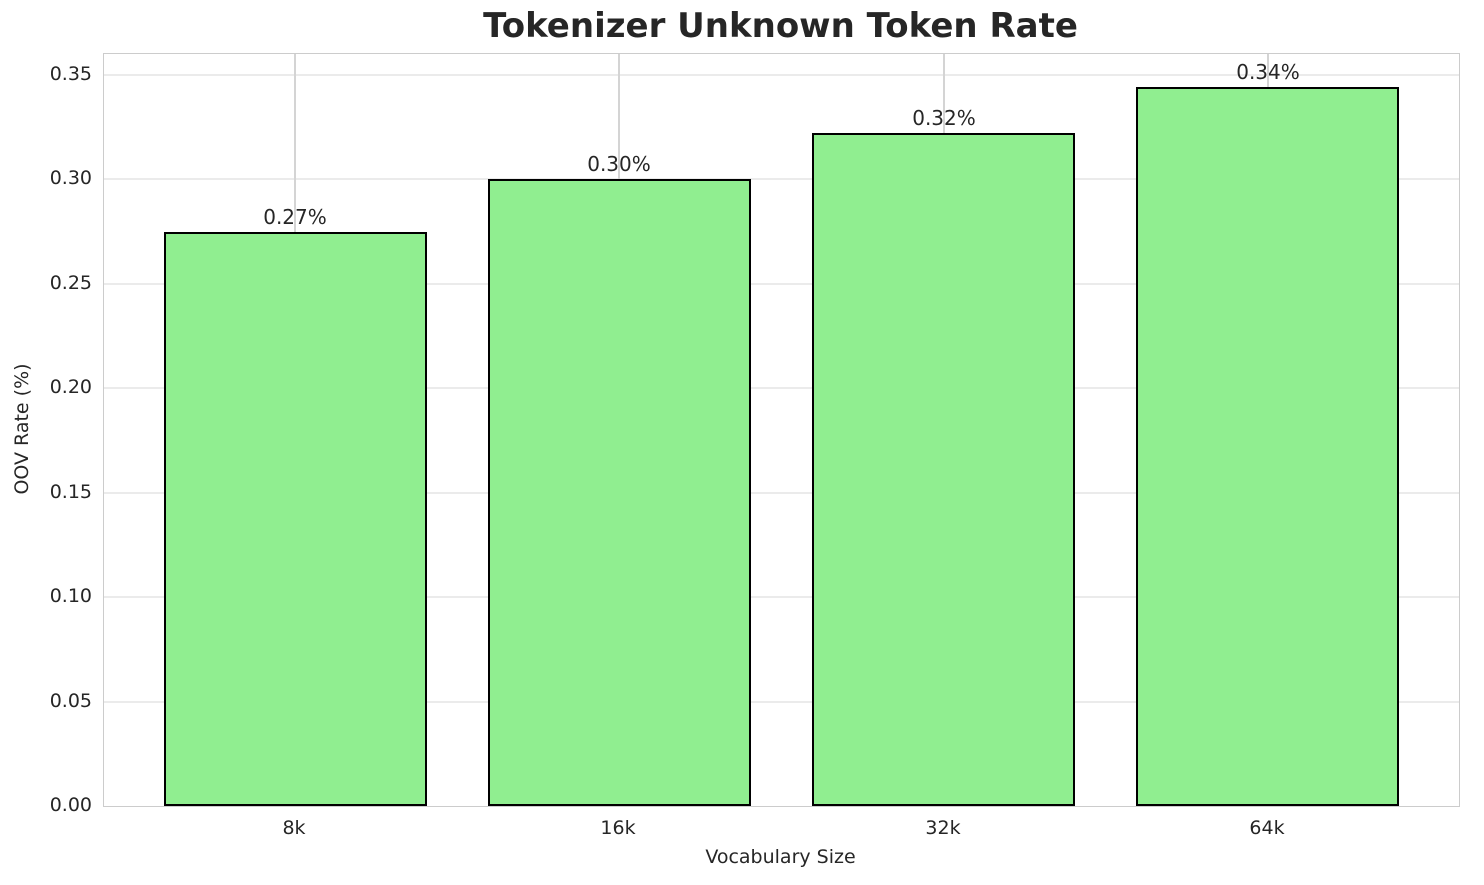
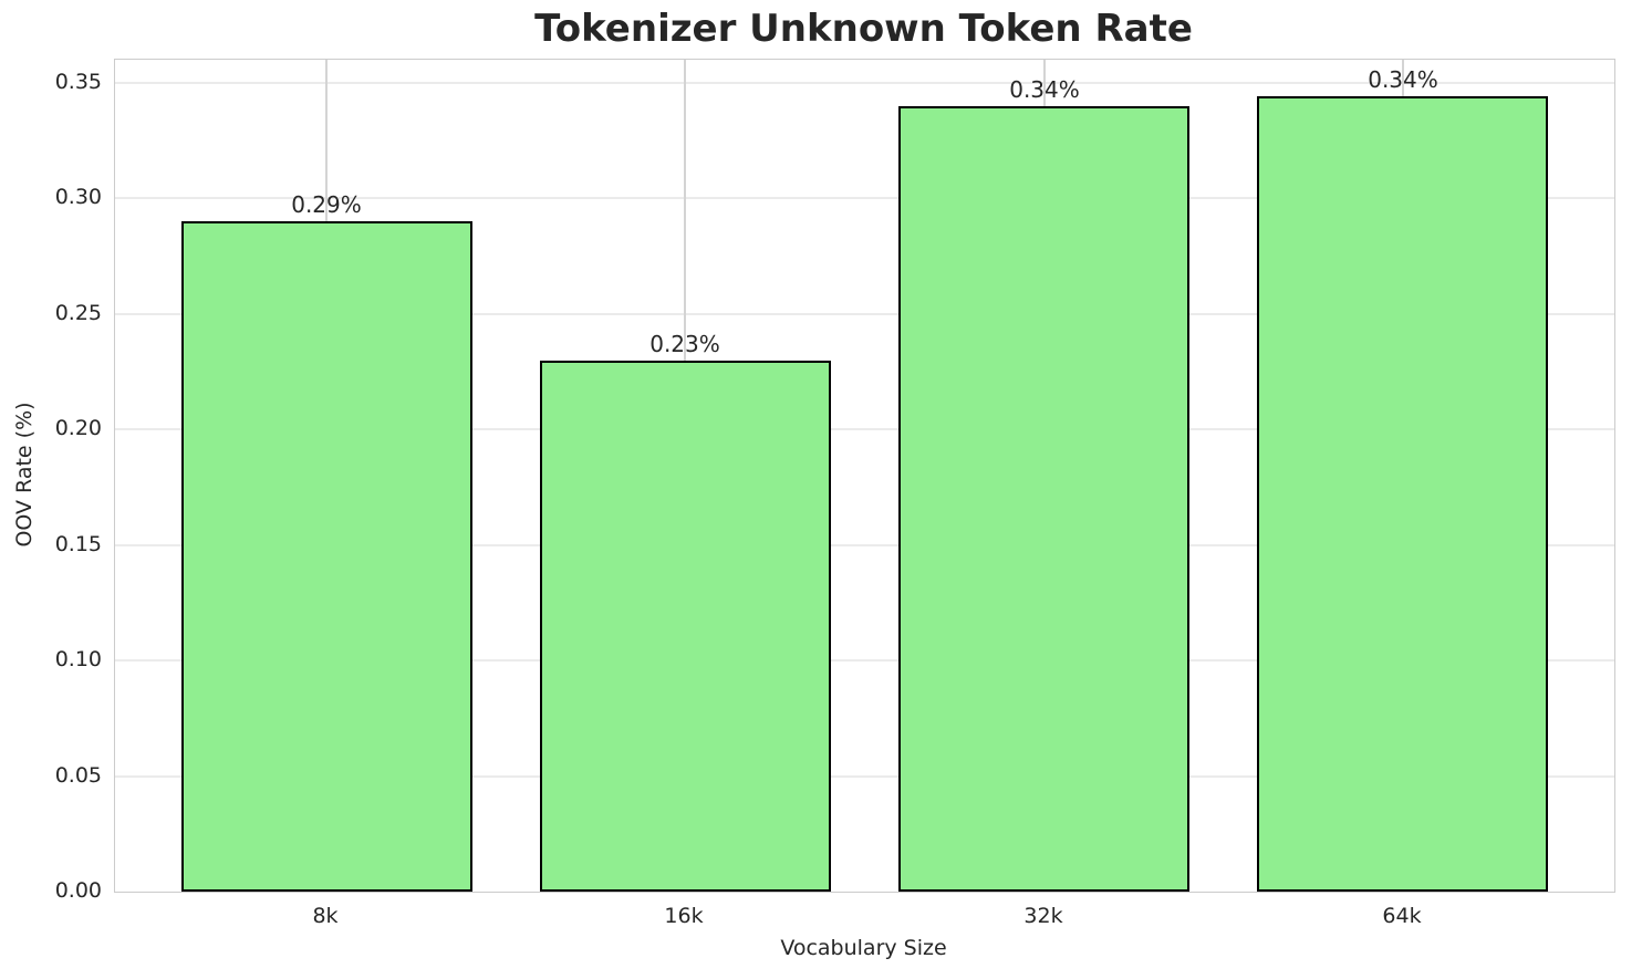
8k: 0.27% -> 0.29%
16k: 0.30% -> 0.23%
32k: 0.32% -> 0.34%
